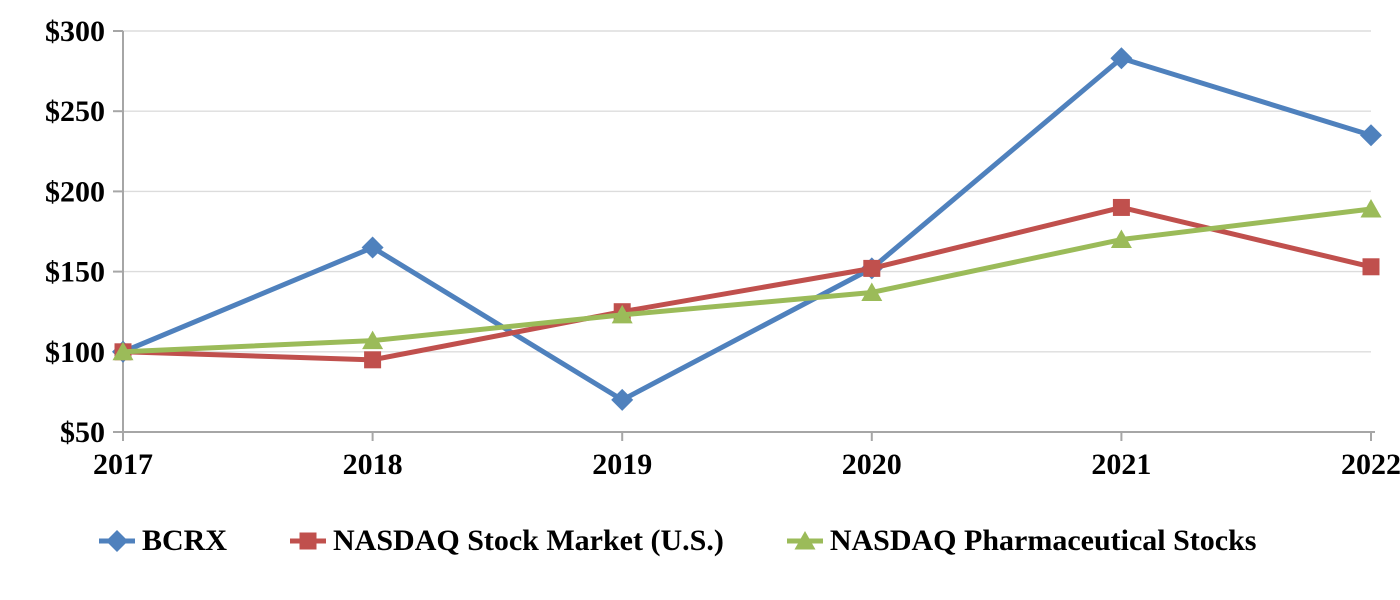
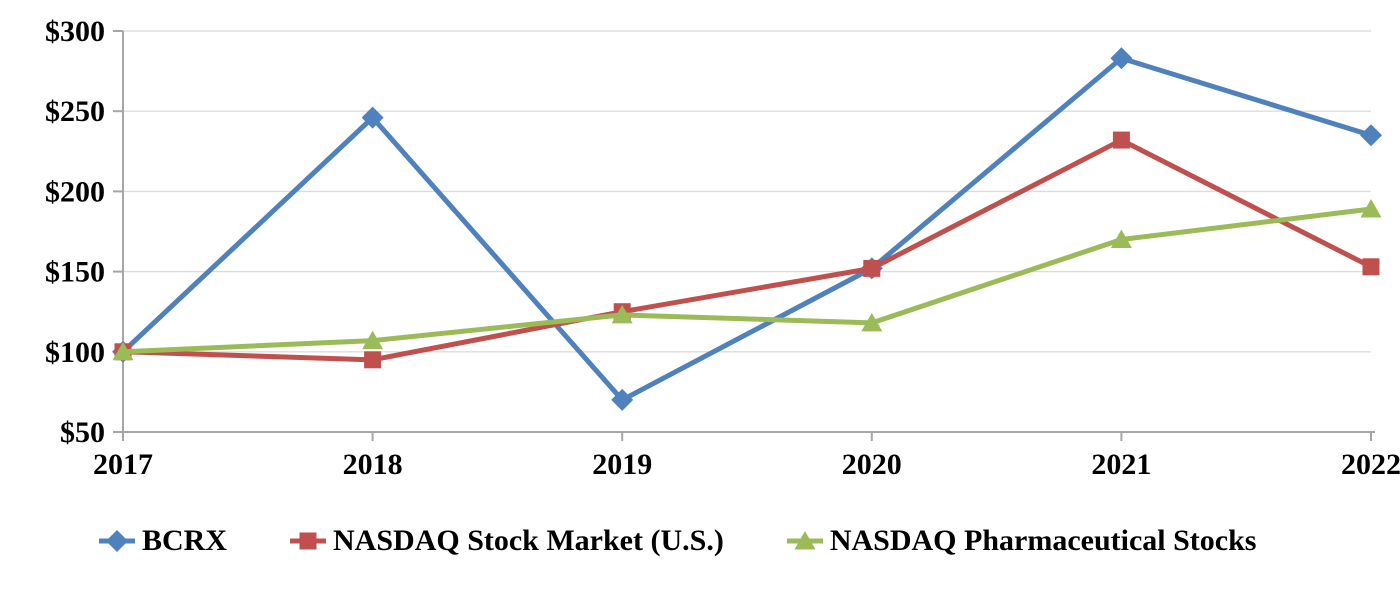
BCRX/2018: $165 -> $246
NASDAQ Pharmaceutical Stocks/2020: $137 -> $118
NASDAQ Stock Market (U.S.)/2021: $190 -> $232
